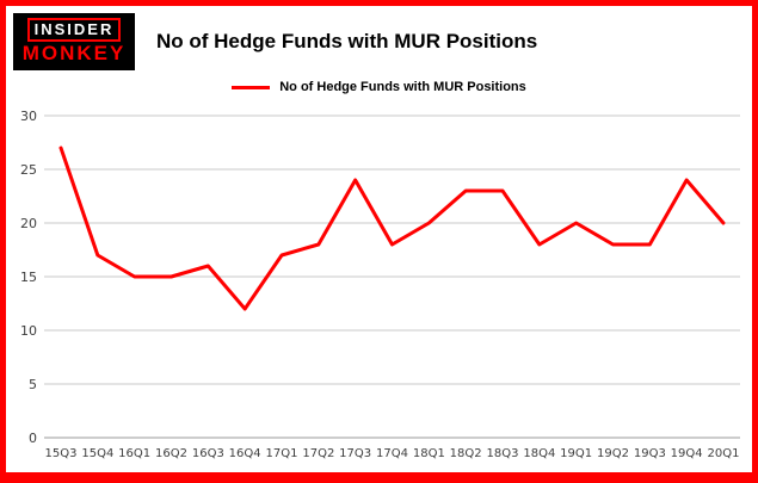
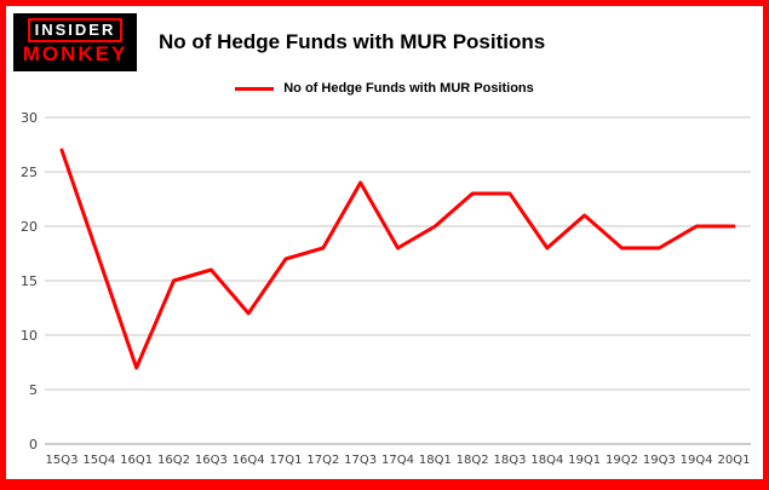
16Q1: 15 -> 7
19Q1: 20 -> 21
19Q4: 24 -> 20
